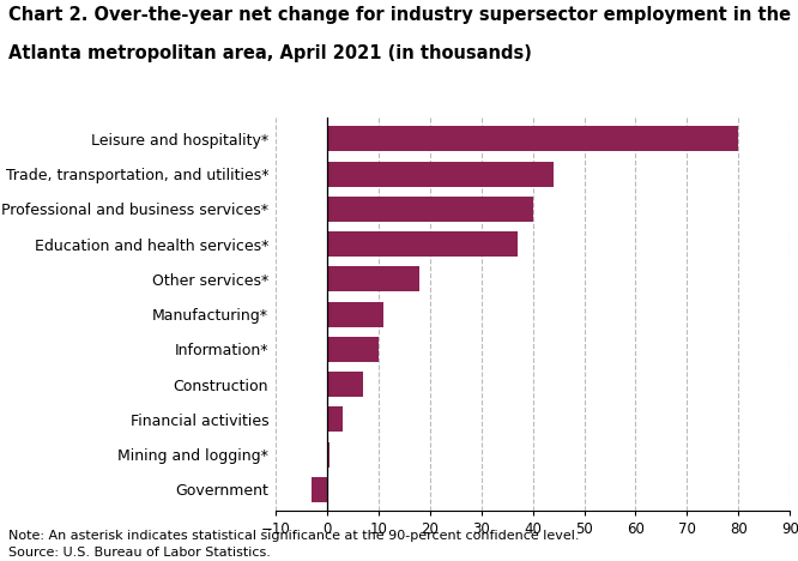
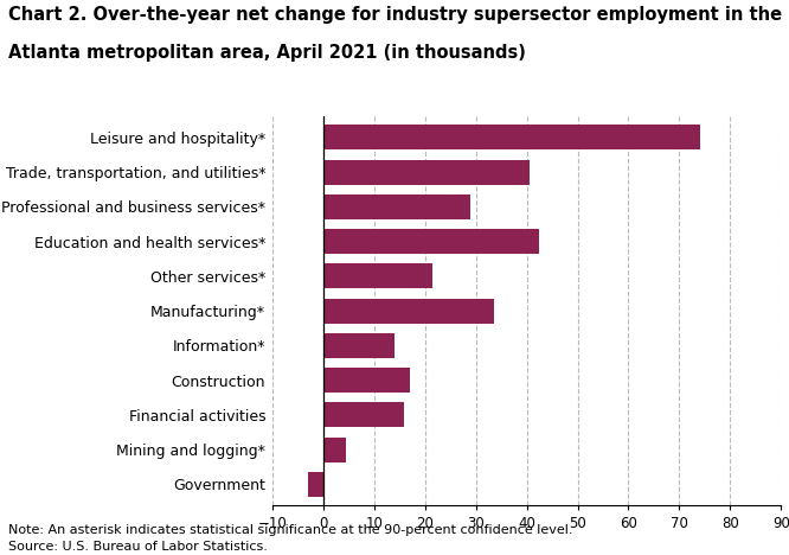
Leisure and hospitality*: 80.0 -> 74.0
Trade, transportation, and utilities*: 44.0 -> 40.5
Professional and business services*: 40.0 -> 29.0
Education and health services*: 37.0 -> 42.5
Other services*: 18.0 -> 21.5
Manufacturing*: 11.0 -> 33.5
Information*: 10.0 -> 14.0
Construction: 7.0 -> 17.0
Financial activities: 3.0 -> 16.0
Mining and logging*: 0.5 -> 4.5
